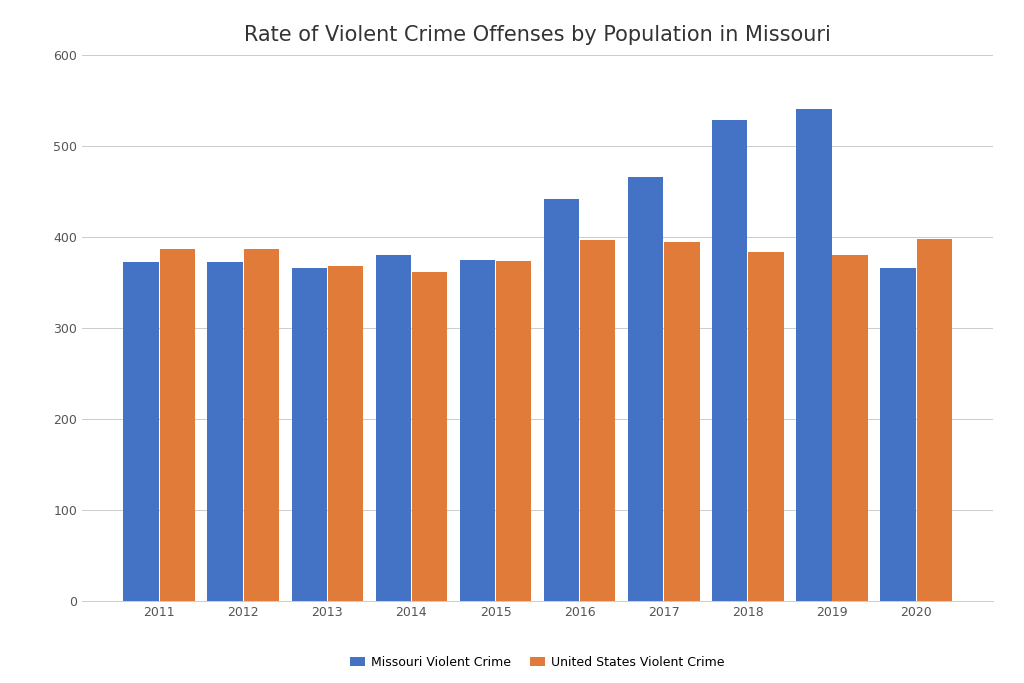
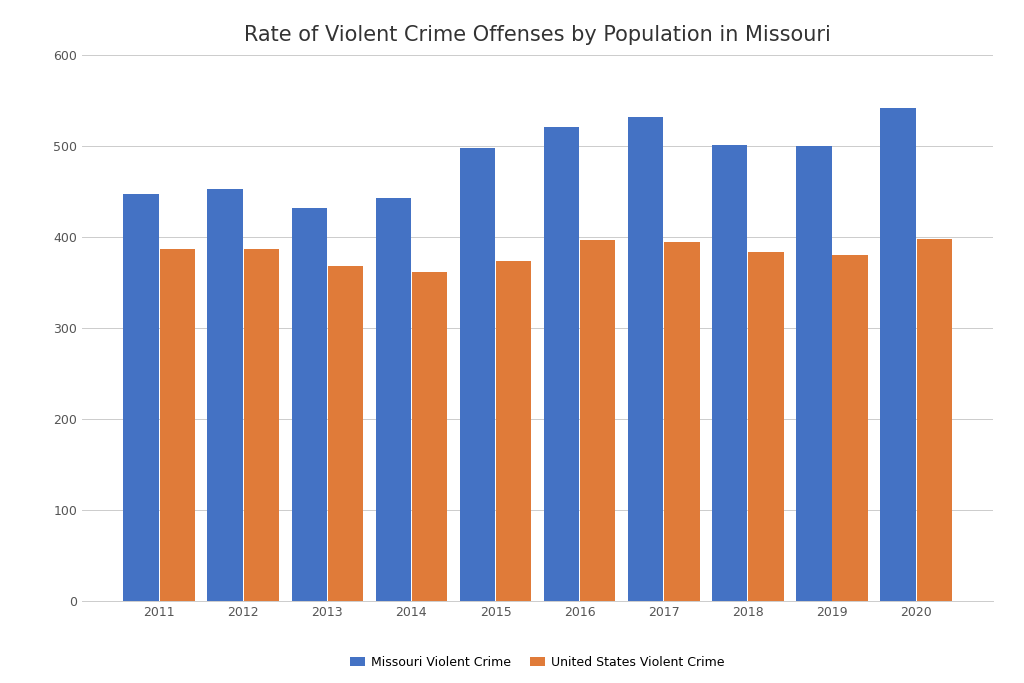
Missouri Violent Crime/2011: 372 -> 447
Missouri Violent Crime/2012: 372 -> 452
Missouri Violent Crime/2013: 366 -> 432
Missouri Violent Crime/2014: 380 -> 443
Missouri Violent Crime/2015: 374 -> 498
Missouri Violent Crime/2016: 442 -> 521
Missouri Violent Crime/2017: 466 -> 531
Missouri Violent Crime/2018: 528 -> 501
Missouri Violent Crime/2019: 540 -> 500
Missouri Violent Crime/2020: 366 -> 541
